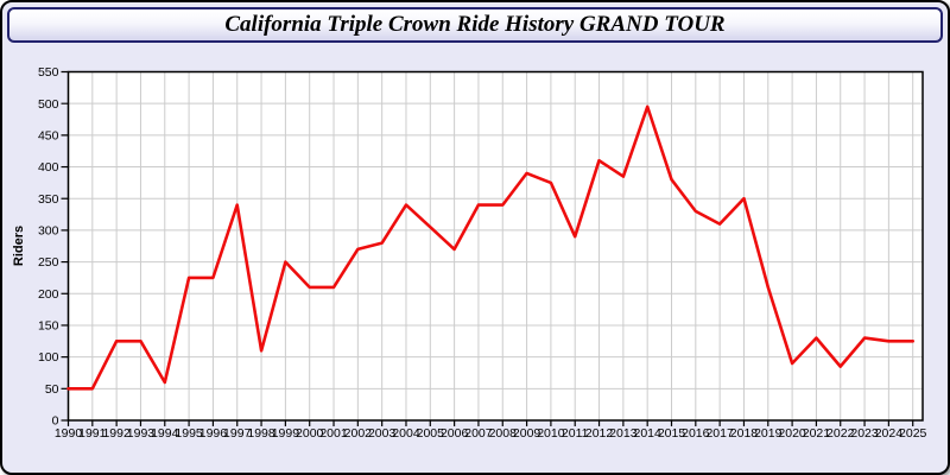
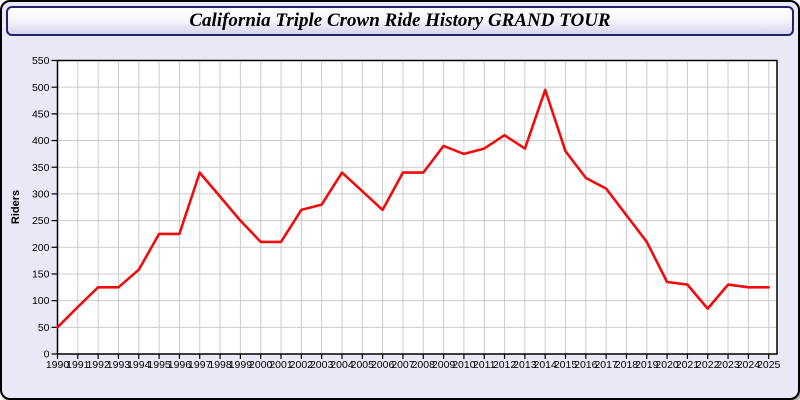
1991: 50 -> 90
1994: 60 -> 160
1998: 110 -> 300
2011: 290 -> 380
2018: 350 -> 260
2020: 90 -> 140
